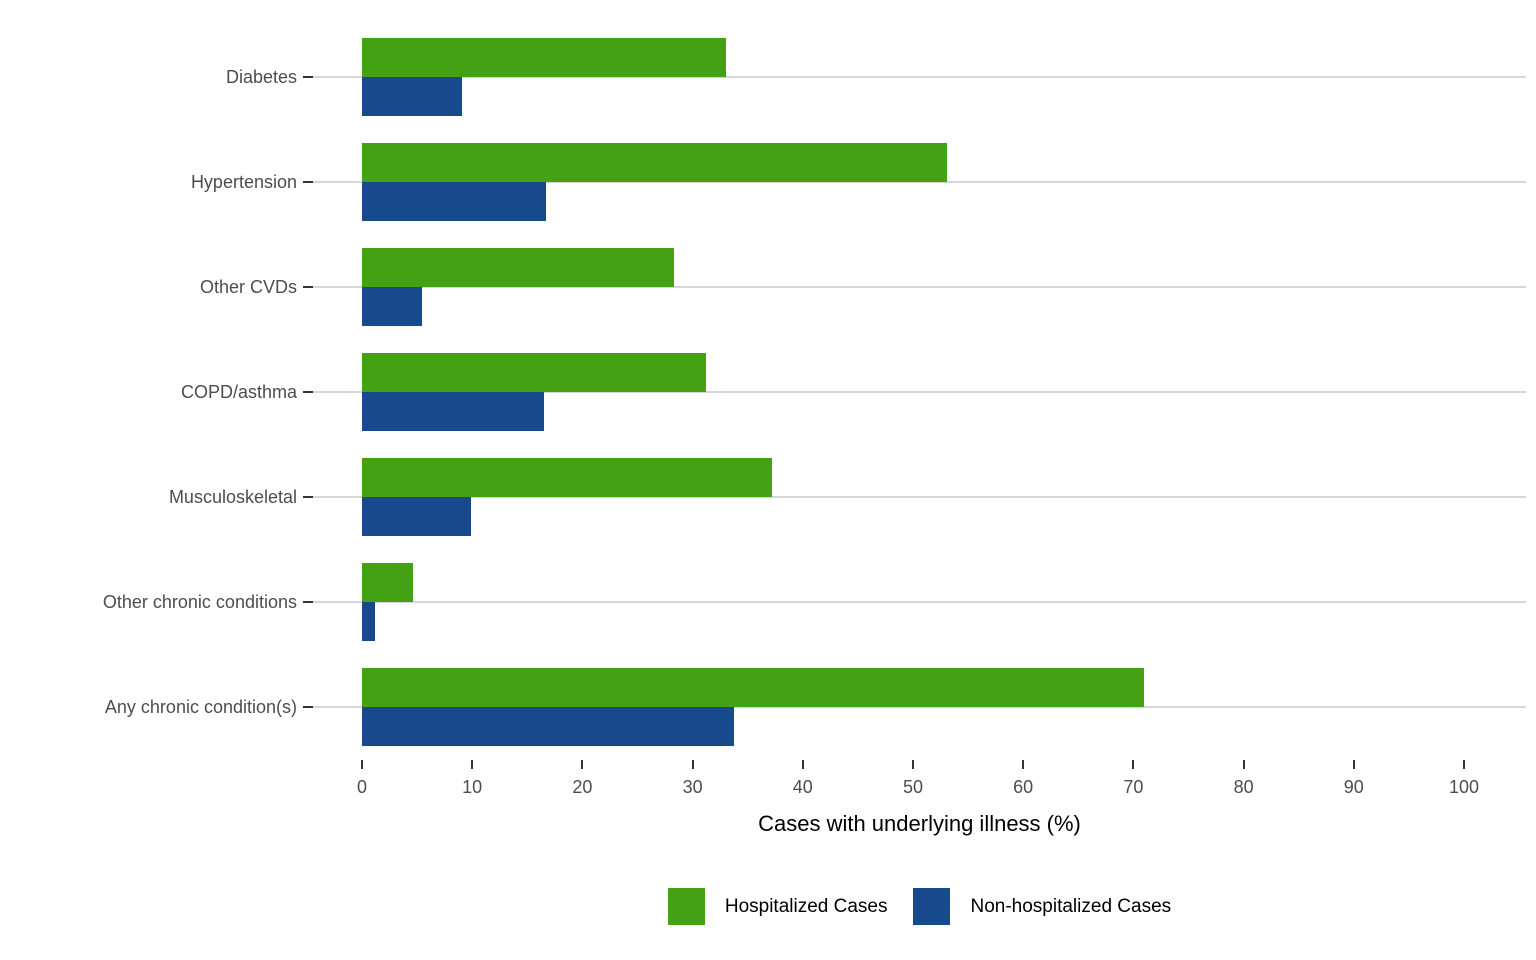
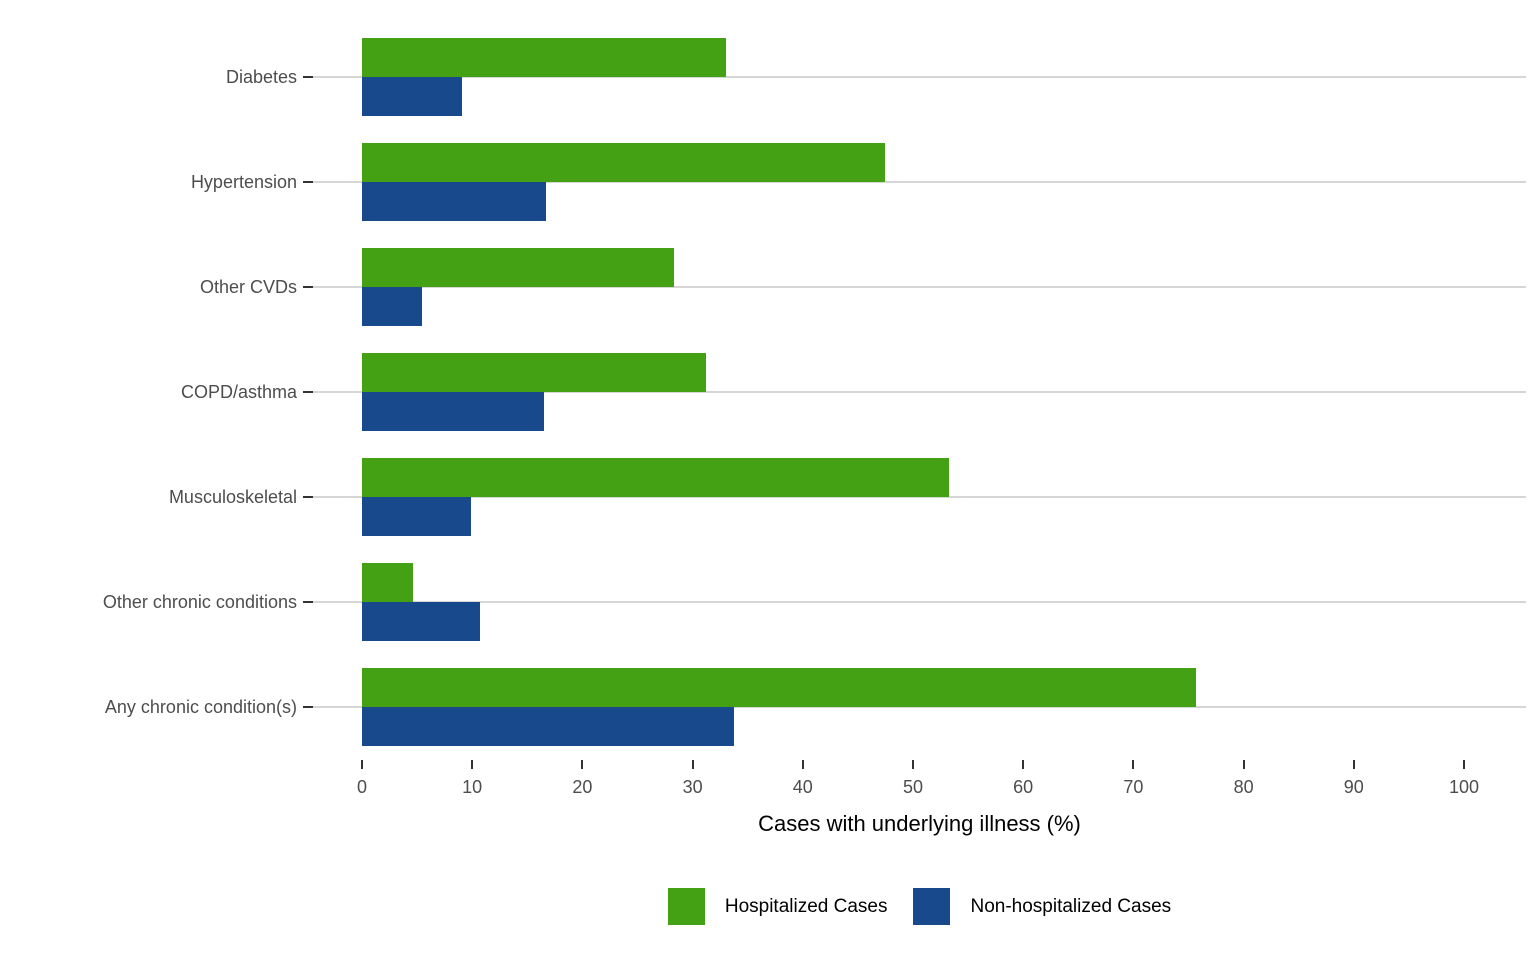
Hospitalized Cases/Hypertension: 53.1 -> 47.5
Hospitalized Cases/Musculoskeletal: 37.2 -> 53.3
Non-hospitalized Cases/Other chronic conditions: 1.2 -> 10.7
Hospitalized Cases/Any chronic condition(s): 71.0 -> 75.7
